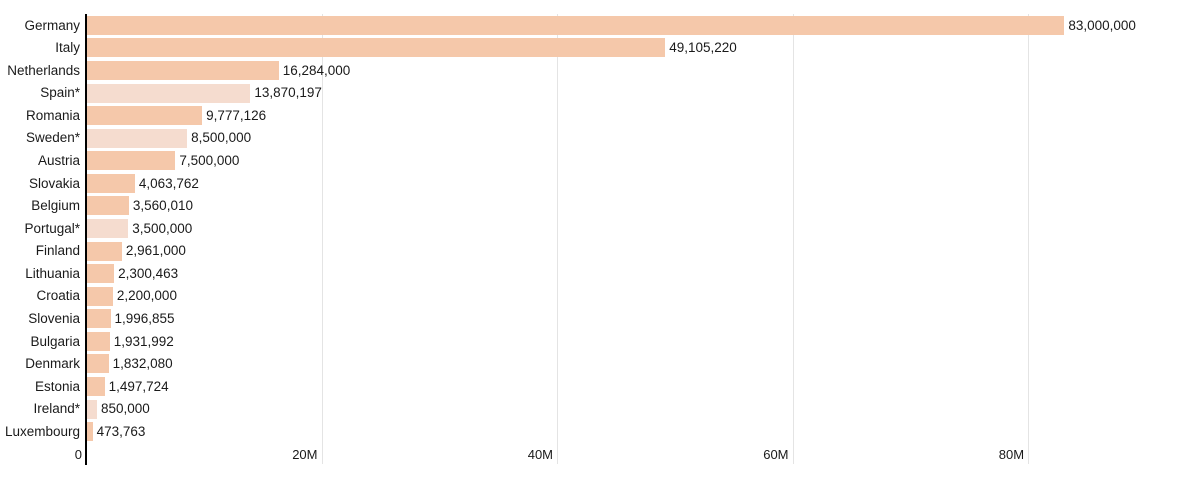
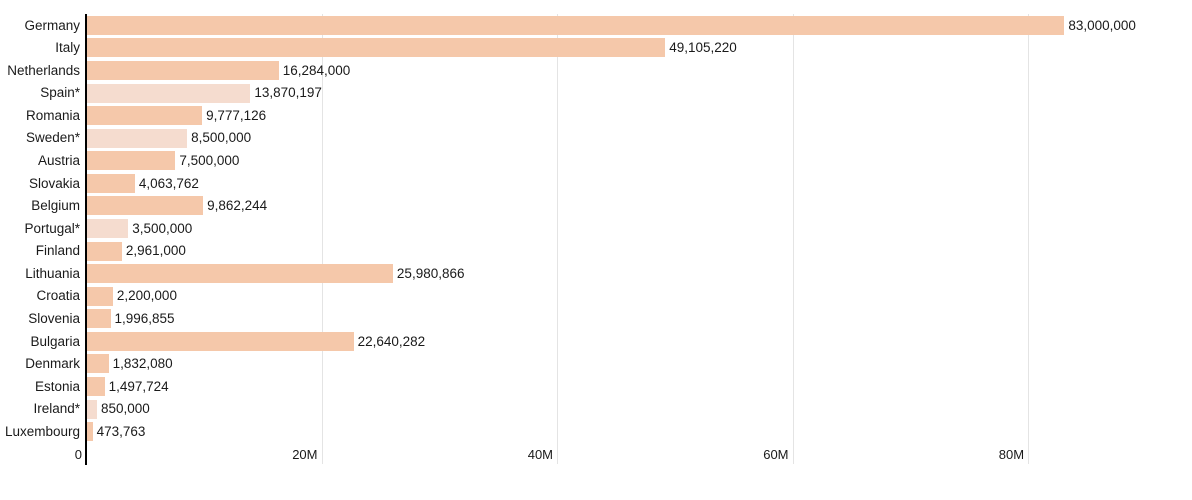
Belgium: 3,560,010 -> 9,862,244
Lithuania: 2,300,463 -> 25,980,866
Bulgaria: 1,931,992 -> 22,640,282
